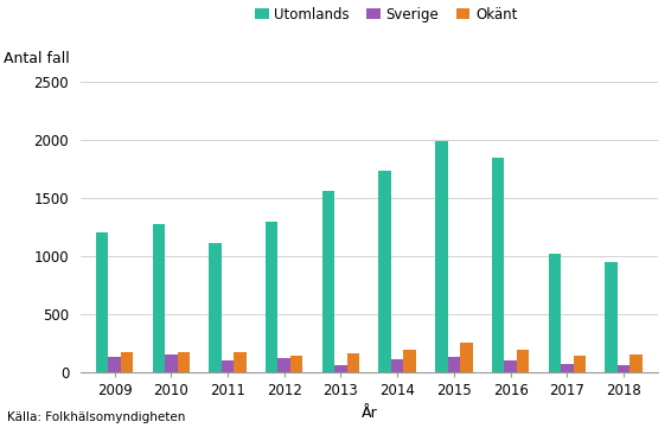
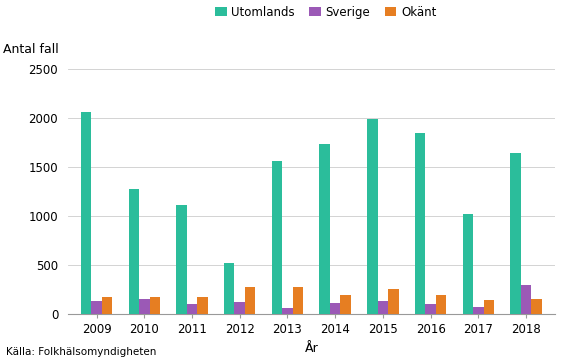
Utomlands/2009: 1200 -> 2060
Utomlands/2012: 1290 -> 520
Okänt/2012: 140 -> 280
Okänt/2013: 160 -> 280
Utomlands/2018: 950 -> 1640
Sverige/2018: 60 -> 300
